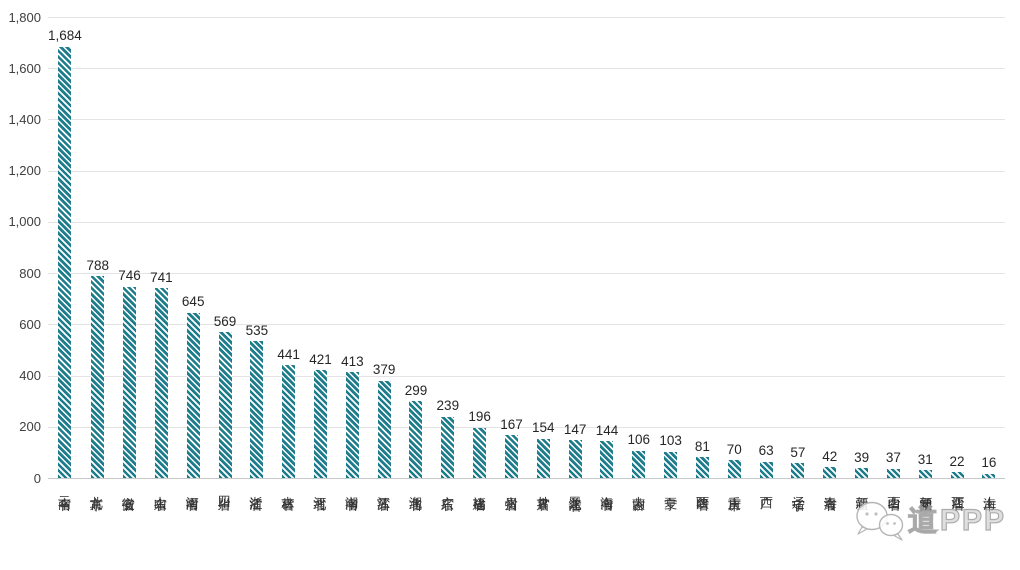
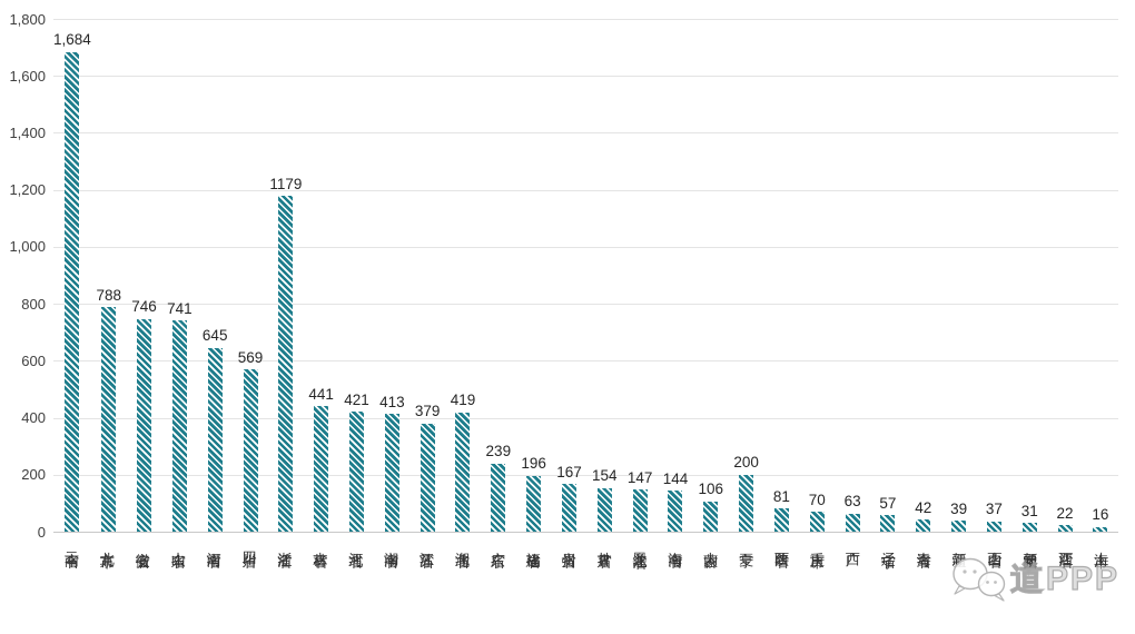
浙江省: 535 -> 1179
湖北省: 299 -> 419
宁夏: 103 -> 200
